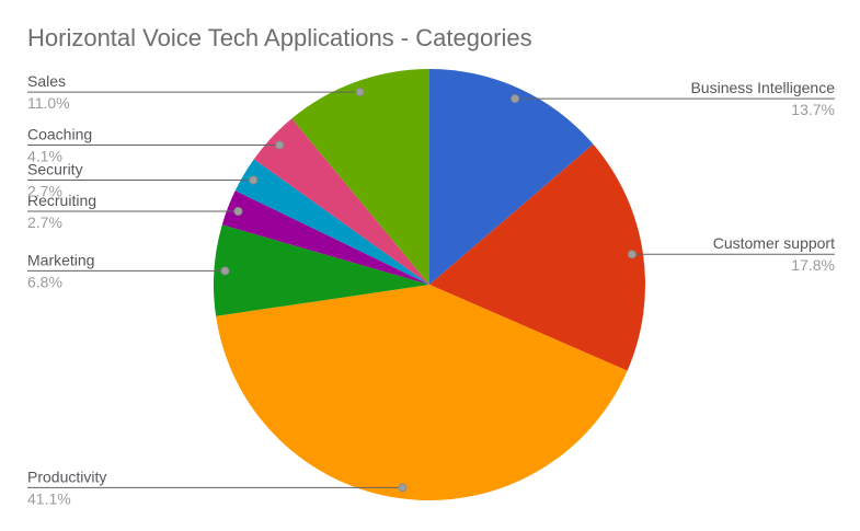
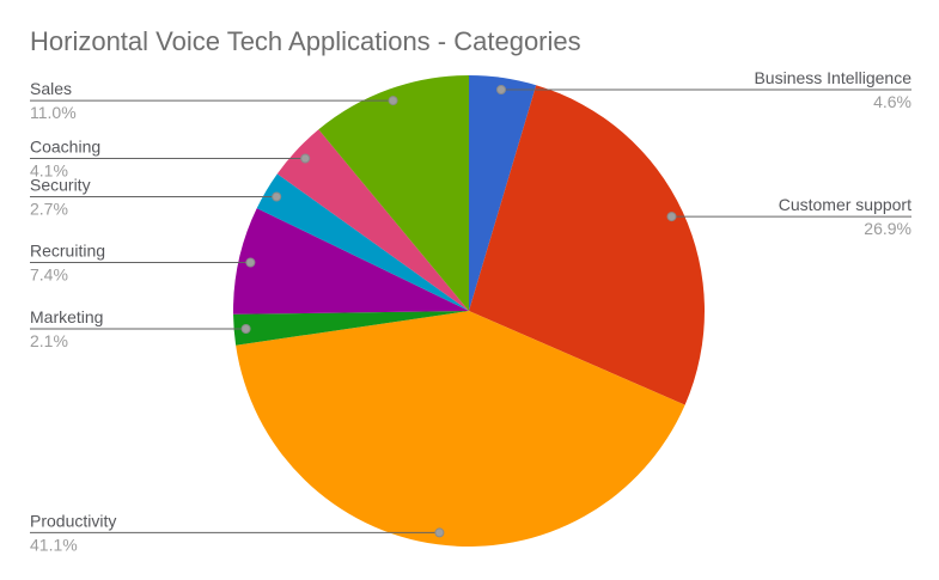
Business Intelligence: 13.7% -> 4.6%
Customer support: 17.8% -> 26.9%
Marketing: 6.8% -> 2.1%
Recruiting: 2.7% -> 7.4%
